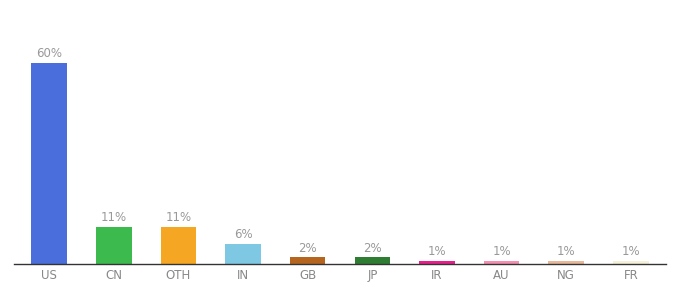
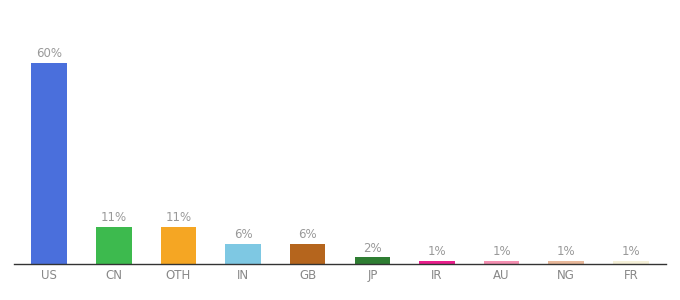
GB: 2% -> 6%
